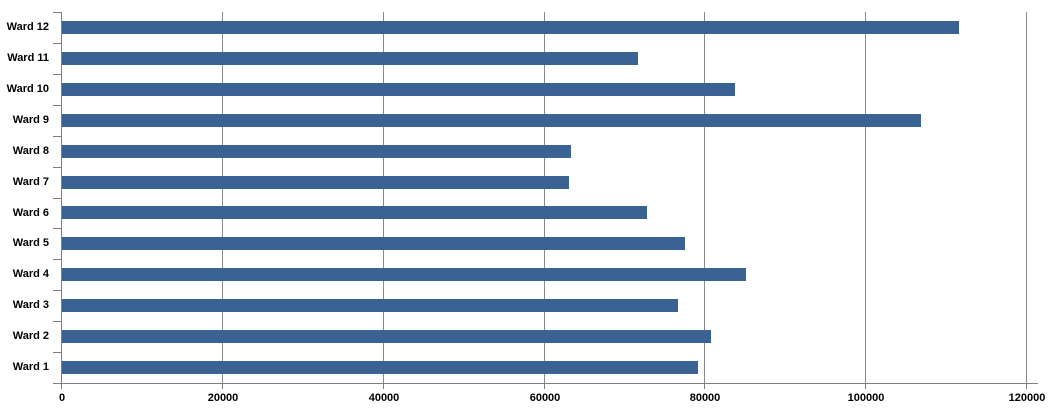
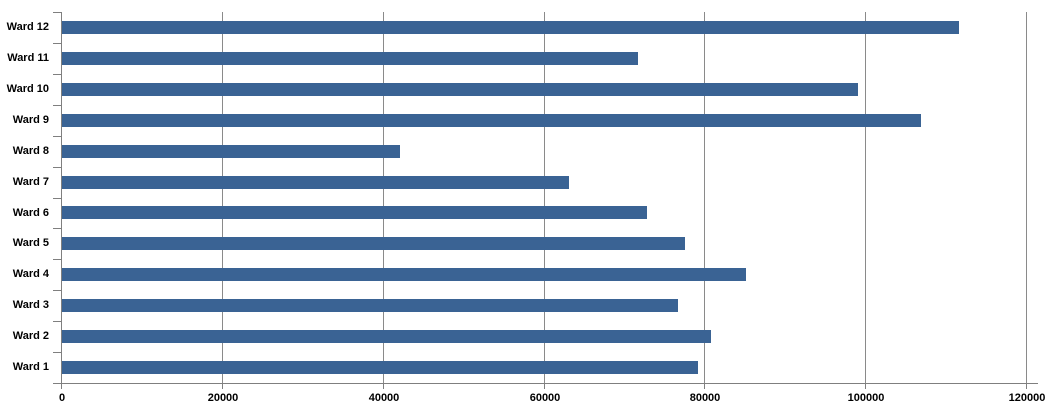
Ward 10: 84000 -> 99000
Ward 8: 63000 -> 42000
